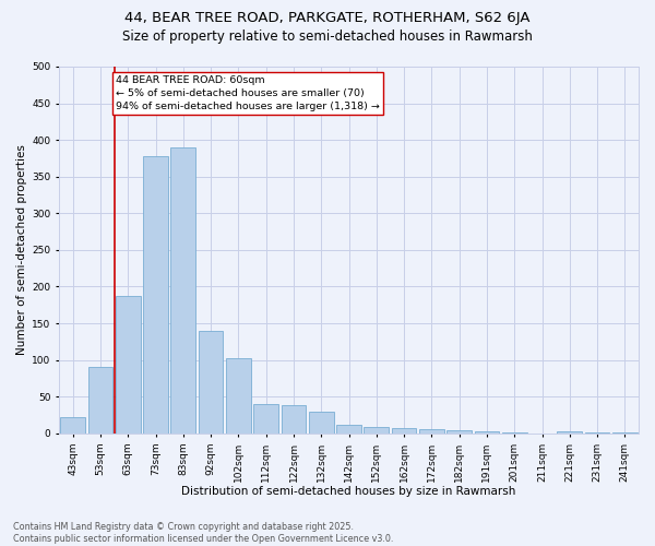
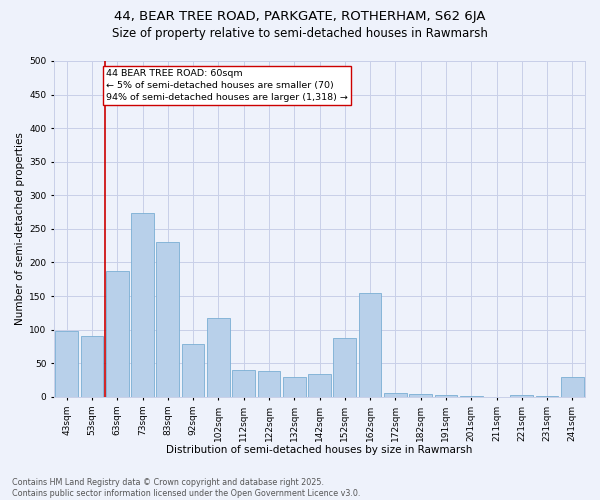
43sqm: 22 -> 98
73sqm: 378 -> 274
83sqm: 390 -> 230
92sqm: 140 -> 78
102sqm: 103 -> 118
142sqm: 11 -> 34
152sqm: 8 -> 88
162sqm: 7 -> 154
241sqm: 1 -> 30
